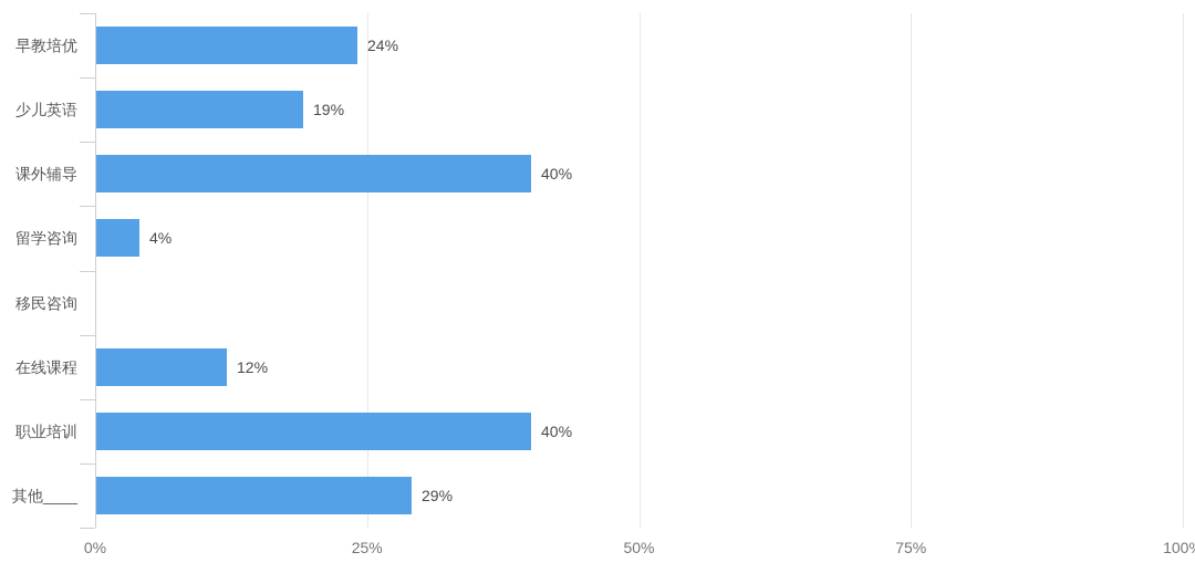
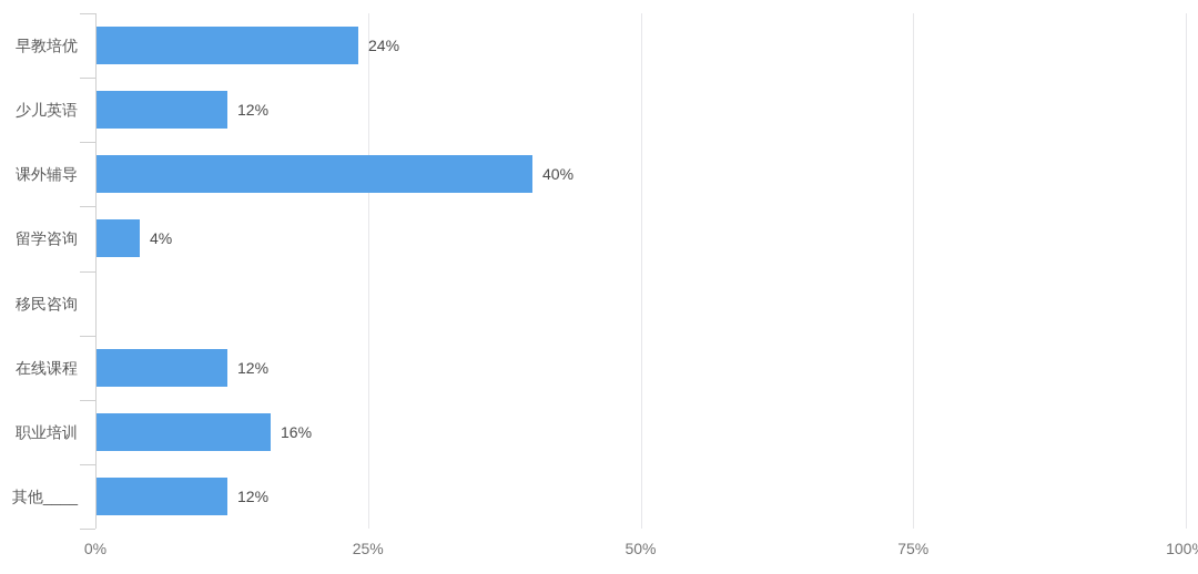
少儿英语: 19% -> 12%
职业培训: 40% -> 16%
其他____: 29% -> 12%
